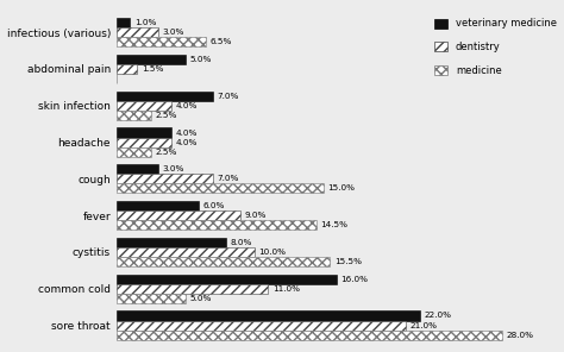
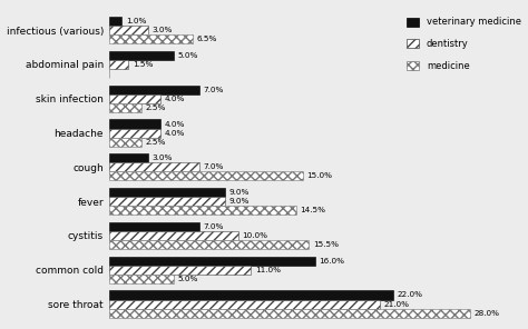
veterinary medicine/fever: 6.0% -> 9.0%
veterinary medicine/cystitis: 8.0% -> 7.0%
